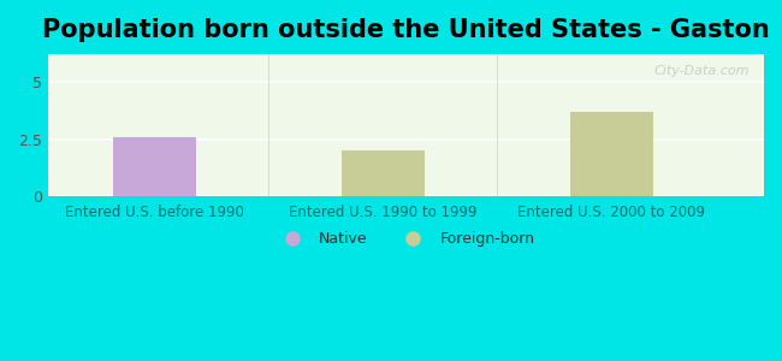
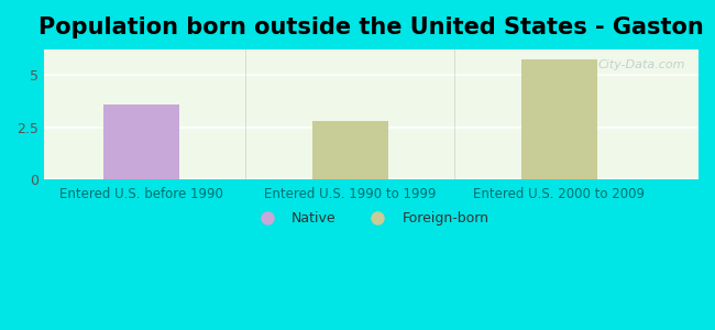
Entered U.S. before 1990: 2.6 -> 3.6
Entered U.S. 1990 to 1999: 2.0 -> 2.8
Entered U.S. 2000 to 2009: 3.7 -> 5.7
